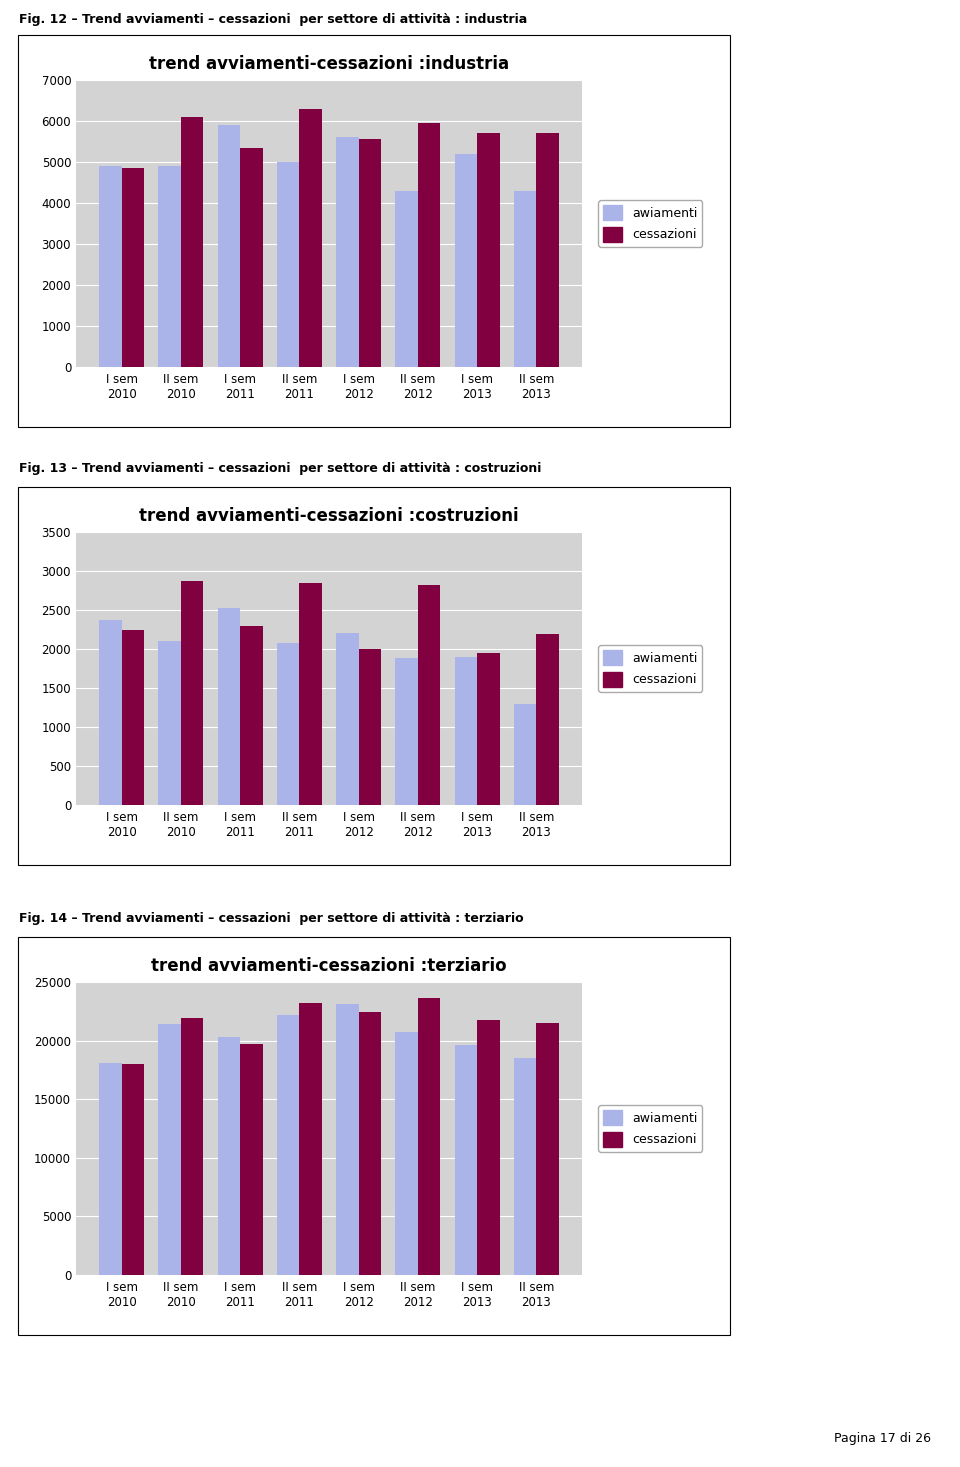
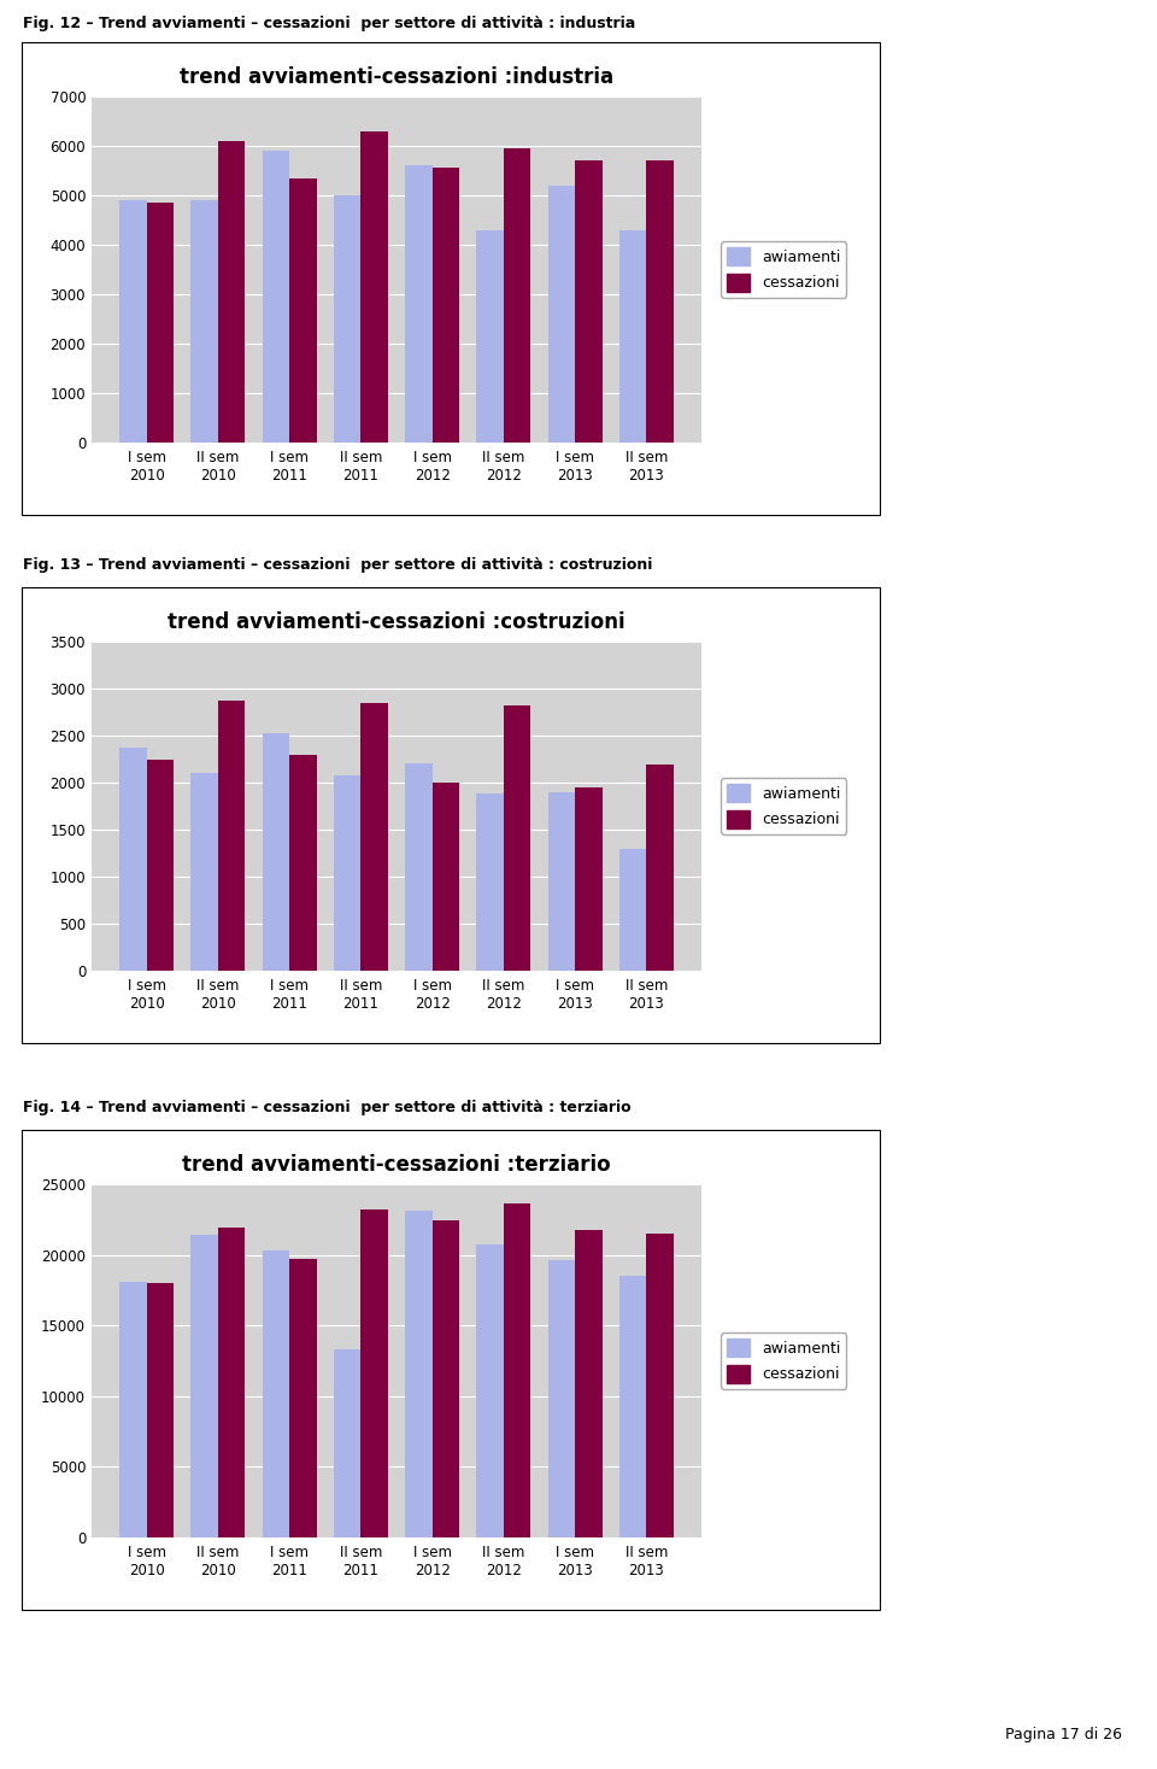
trend avviamenti-cessazioni :terziario/awiamenti/II sem 2011: 22200 -> 13300
